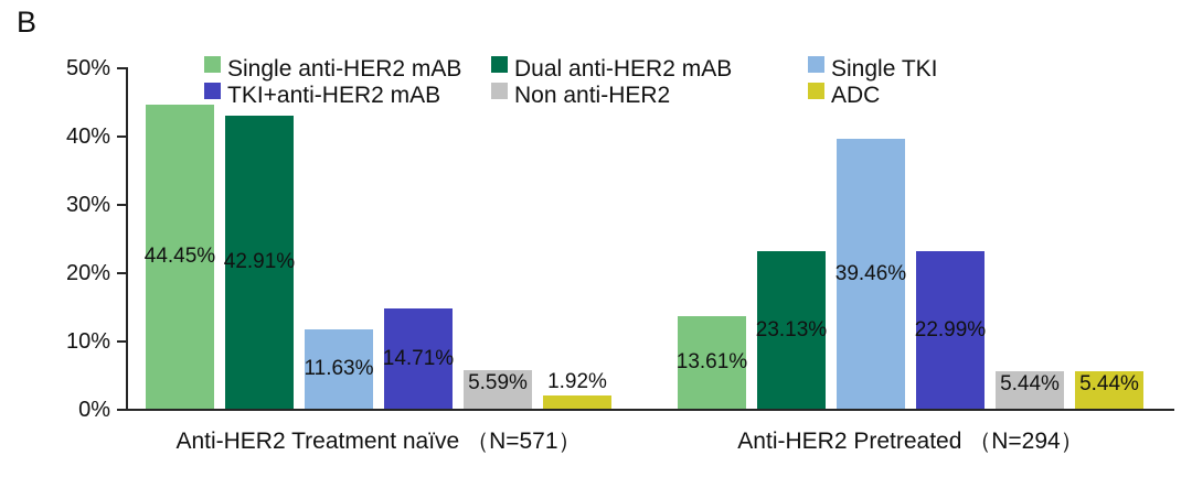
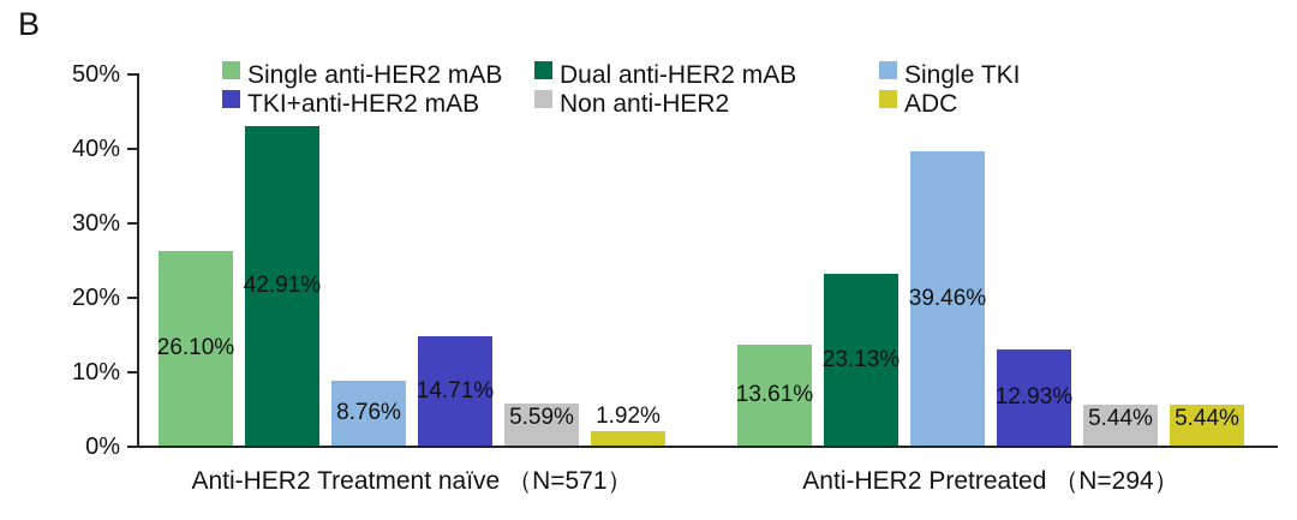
Single anti-HER2 mAB/Anti-HER2 Treatment naïve （N=571）: 44.45% -> 26.10%
Single TKI/Anti-HER2 Treatment naïve （N=571）: 11.63% -> 8.76%
TKI+anti-HER2 mAB/Anti-HER2 Pretreated （N=294）: 22.99% -> 12.93%
